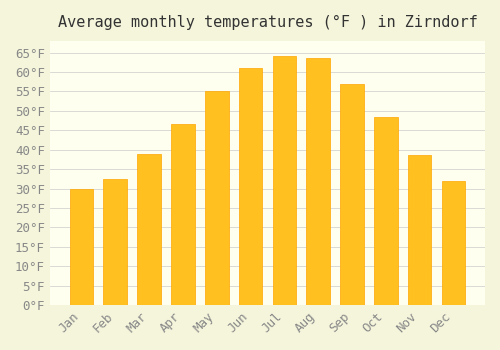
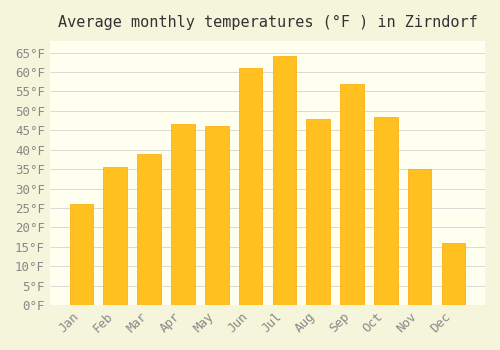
Jan: 30.0°F -> 26.0°F
Feb: 32.5°F -> 35.5°F
May: 55.0°F -> 46.0°F
Aug: 63.5°F -> 48.0°F
Nov: 38.5°F -> 35.0°F
Dec: 32.0°F -> 16.0°F
